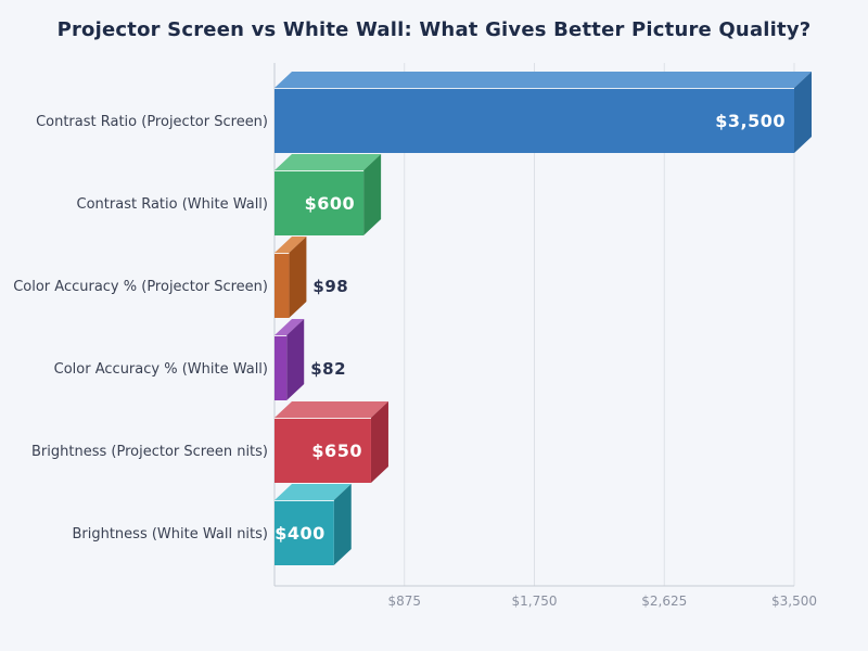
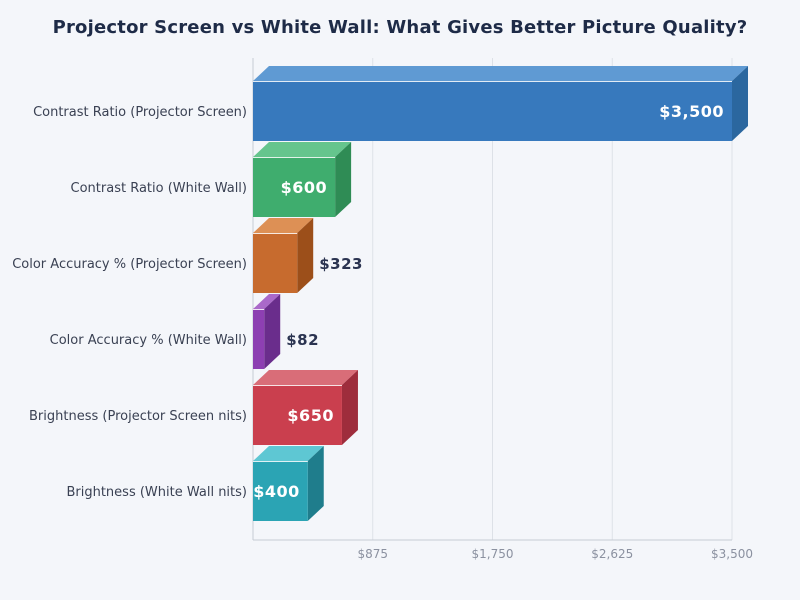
Color Accuracy % (Projector Screen): $98 -> $323
